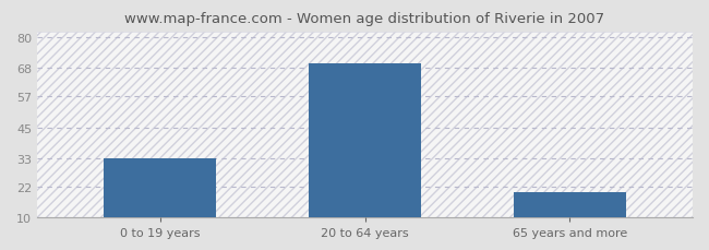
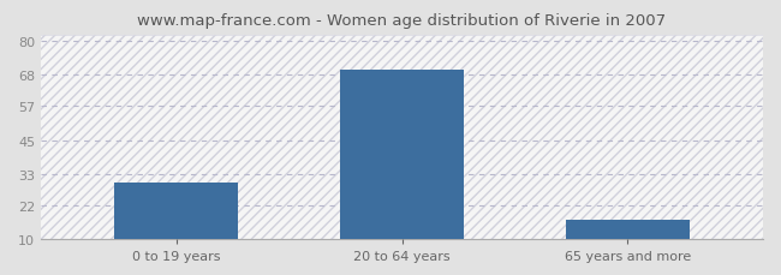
0 to 19 years: 33 -> 30
65 years and more: 20 -> 17
